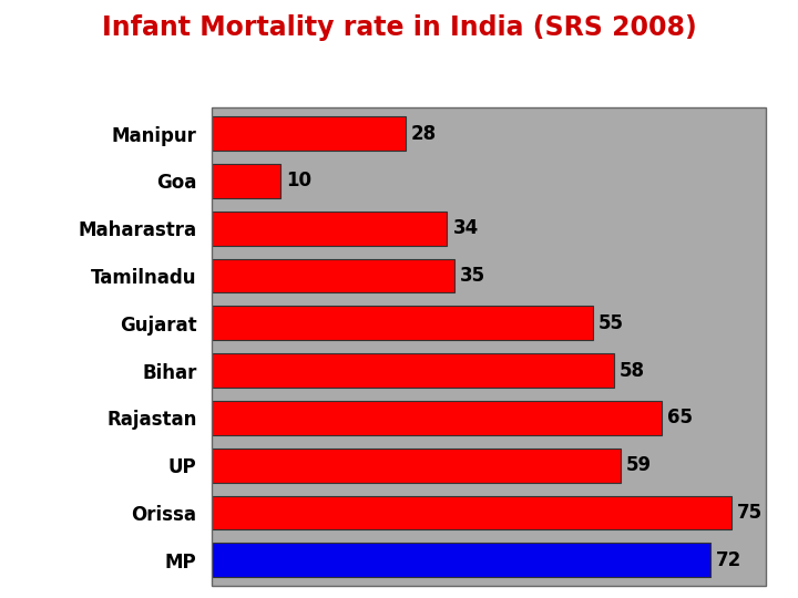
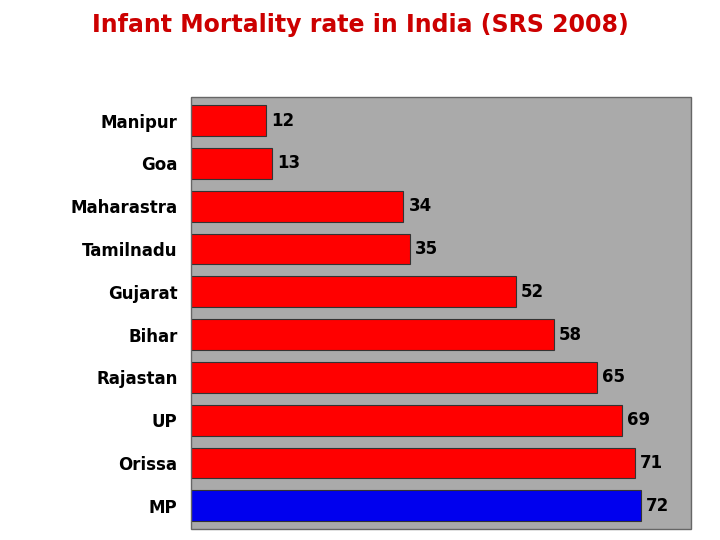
Manipur: 28 -> 12
Goa: 10 -> 13
Gujarat: 55 -> 52
UP: 59 -> 69
Orissa: 75 -> 71
